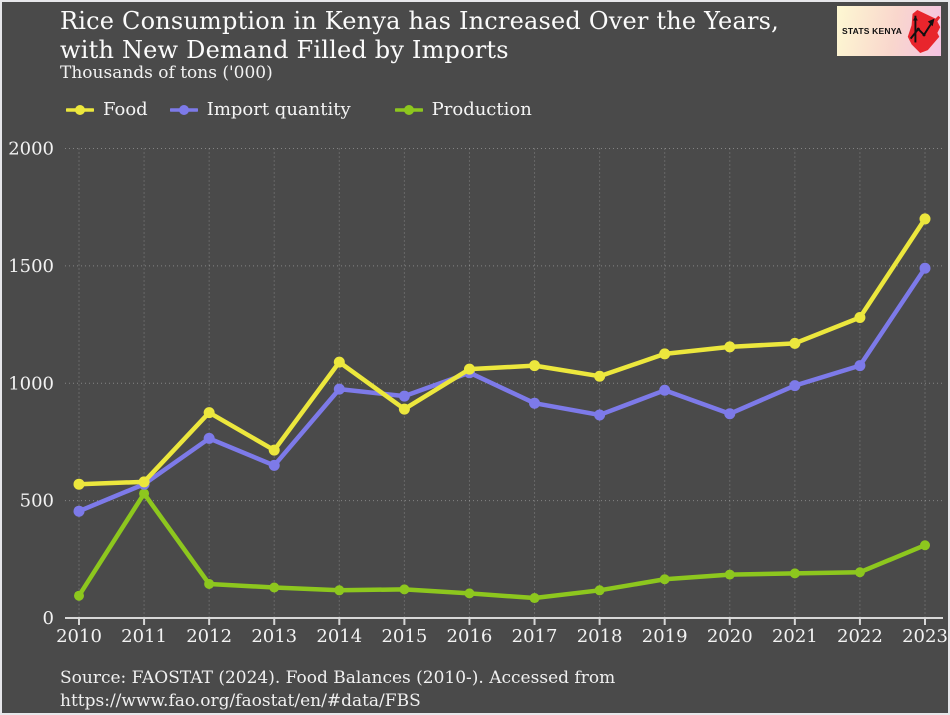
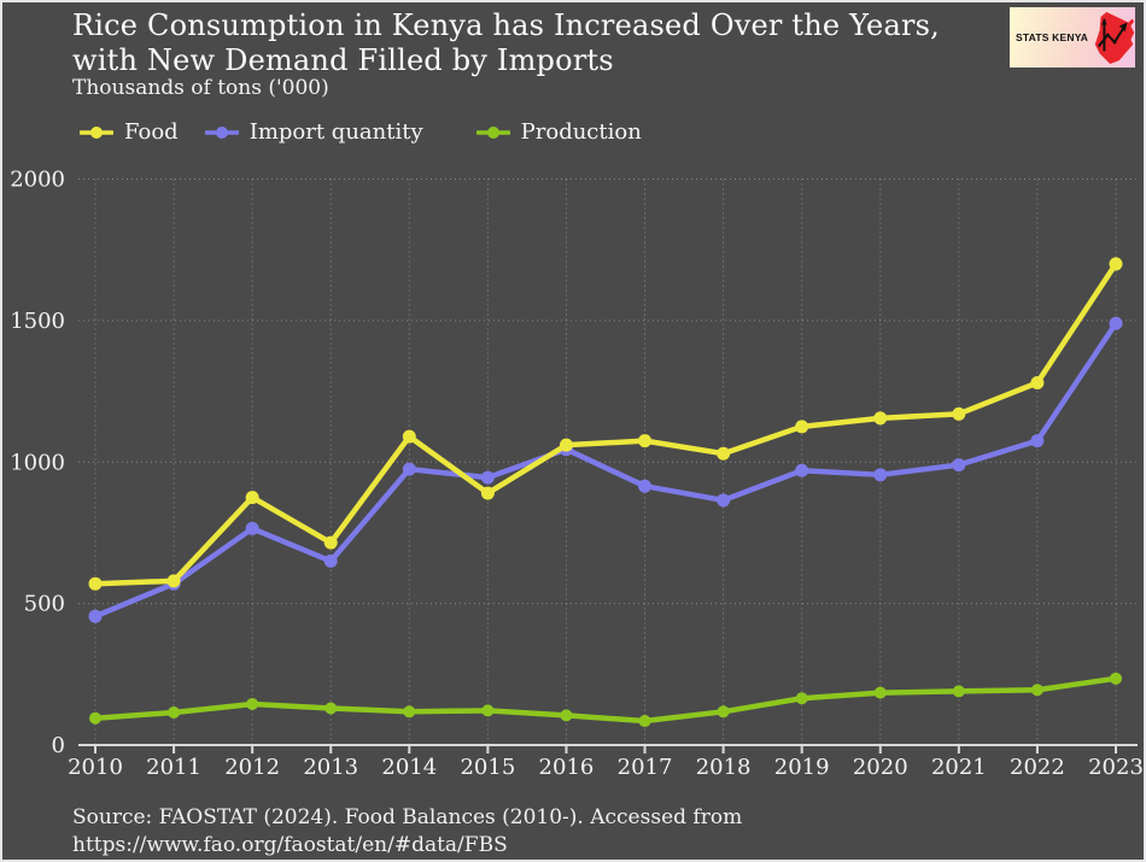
Production/2011: 530 -> 120
Import quantity/2020: 870 -> 960
Production/2023: 310 -> 240
